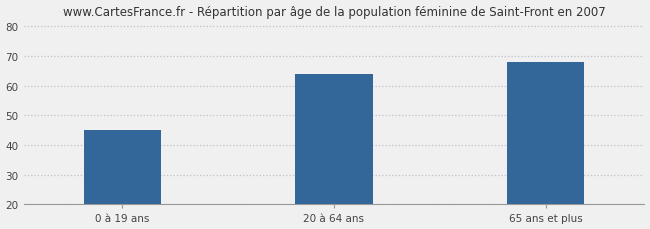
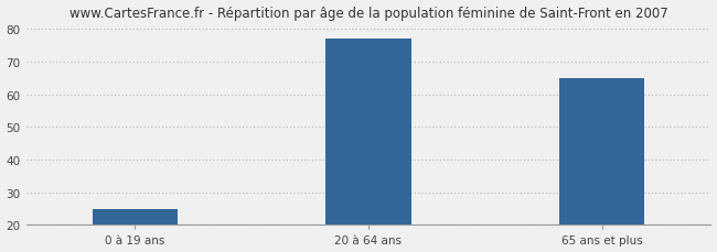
0 à 19 ans: 45 -> 25
20 à 64 ans: 64 -> 77
65 ans et plus: 68 -> 65
